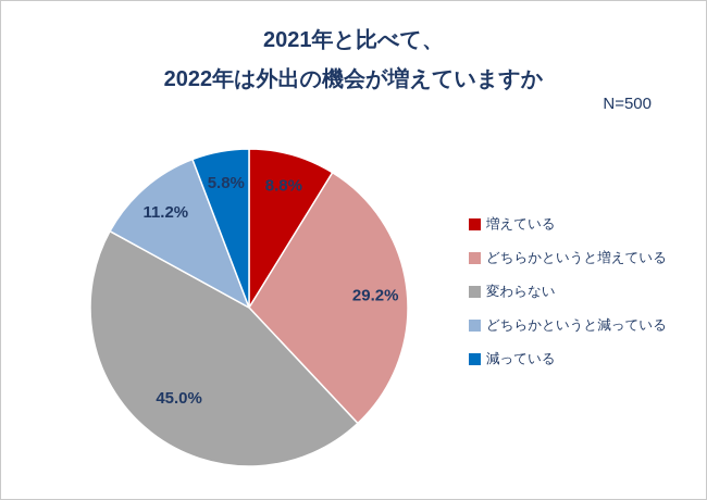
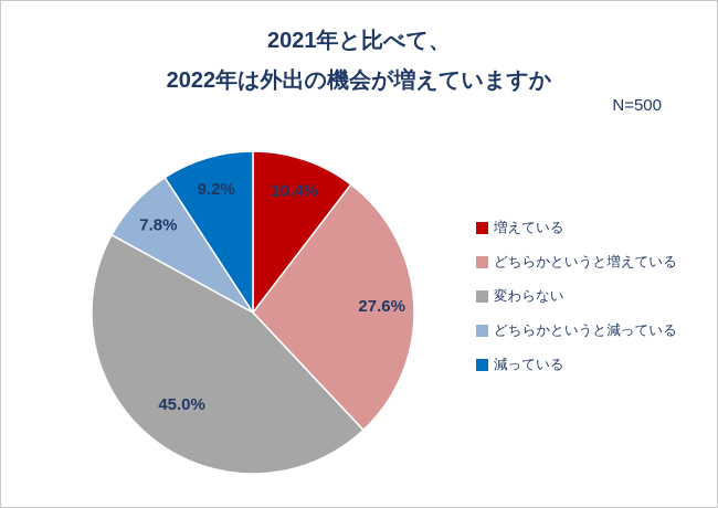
増えている: 8.8% -> 10.4%
どちらかというと増えている: 29.2% -> 27.6%
どちらかというと減っている: 11.2% -> 7.8%
減っている: 5.8% -> 9.2%
